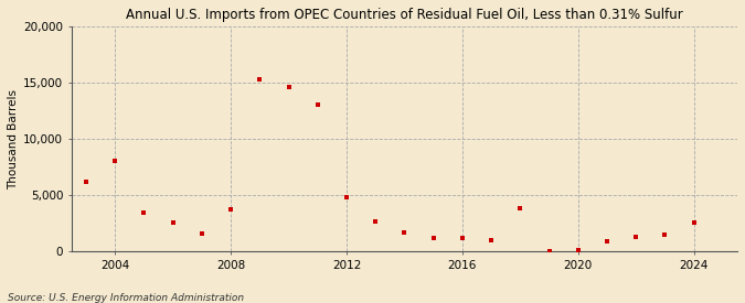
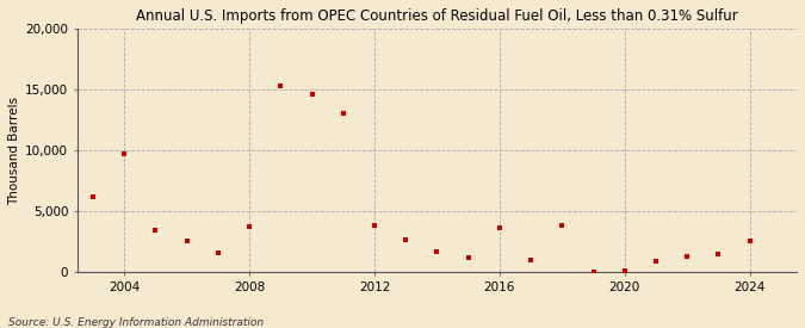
2004: 8,100 -> 9,700
2012: 4,800 -> 3,900
2016: 1,200 -> 3,700
